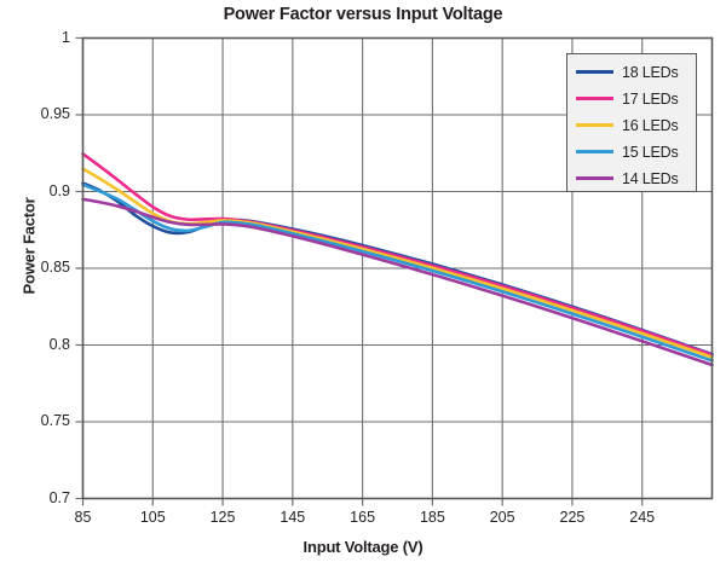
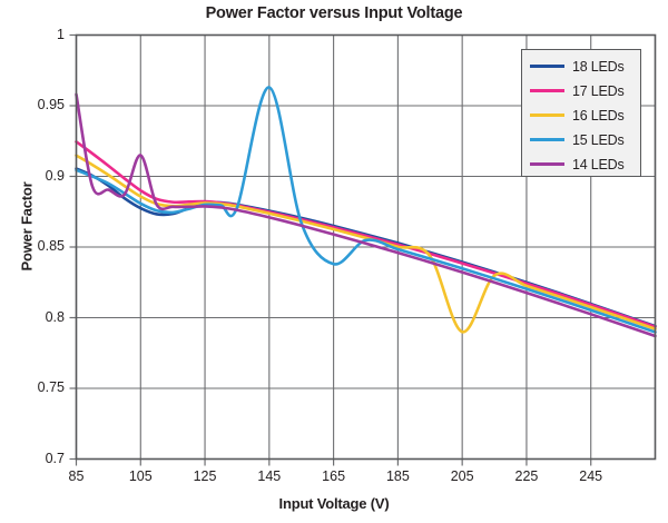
14 LEDs/85: 0.895 -> 0.958
14 LEDs/105: 0.883 -> 0.915
15 LEDs/145: 0.873 -> 0.963
15 LEDs/165: 0.861 -> 0.838
16 LEDs/205: 0.837 -> 0.790
